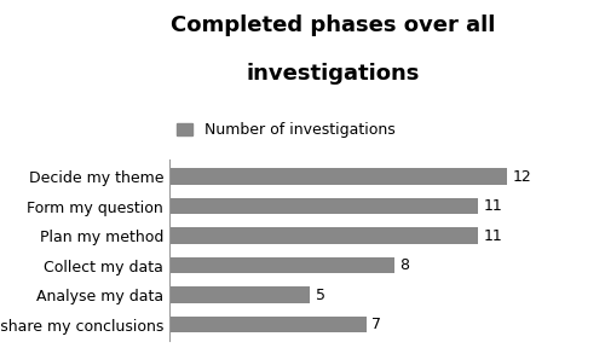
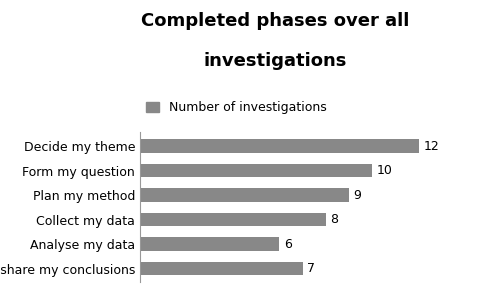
Form my question: 11 -> 10
Plan my method: 11 -> 9
Analyse my data: 5 -> 6
